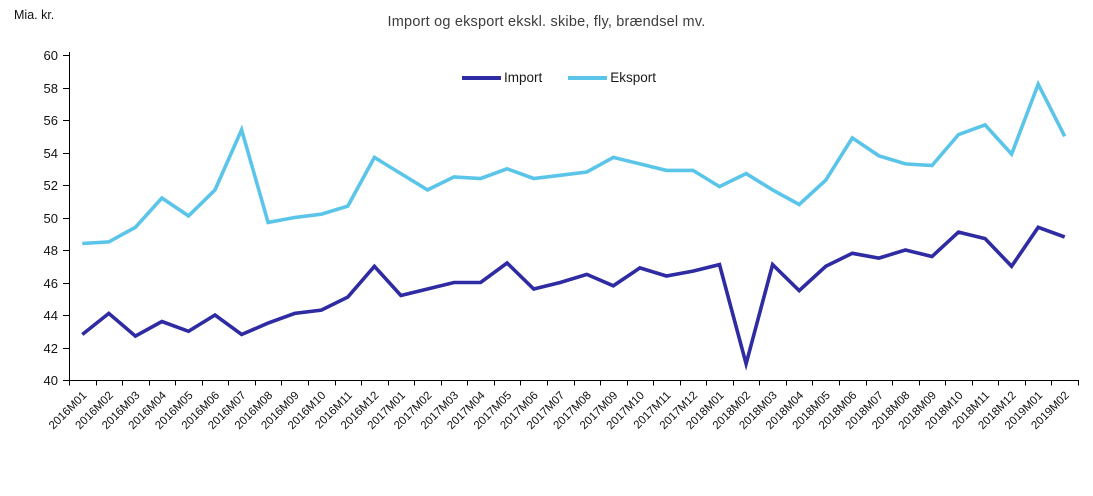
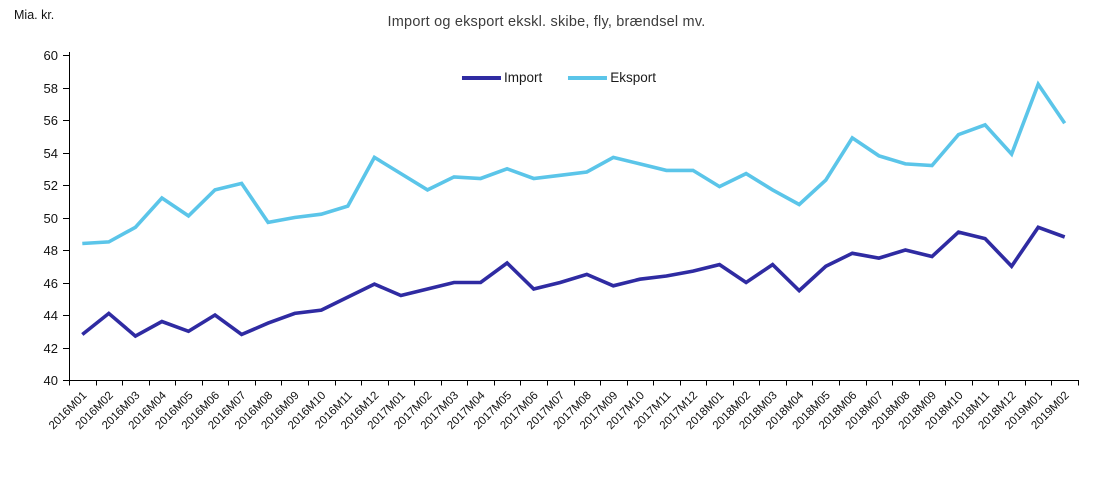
Eksport/2016M07: 55.4 -> 52.1
Import/2016M12: 47.0 -> 45.9
Import/2017M10: 46.9 -> 46.2
Import/2018M02: 41.0 -> 46.0
Eksport/2019M02: 55.0 -> 55.8
